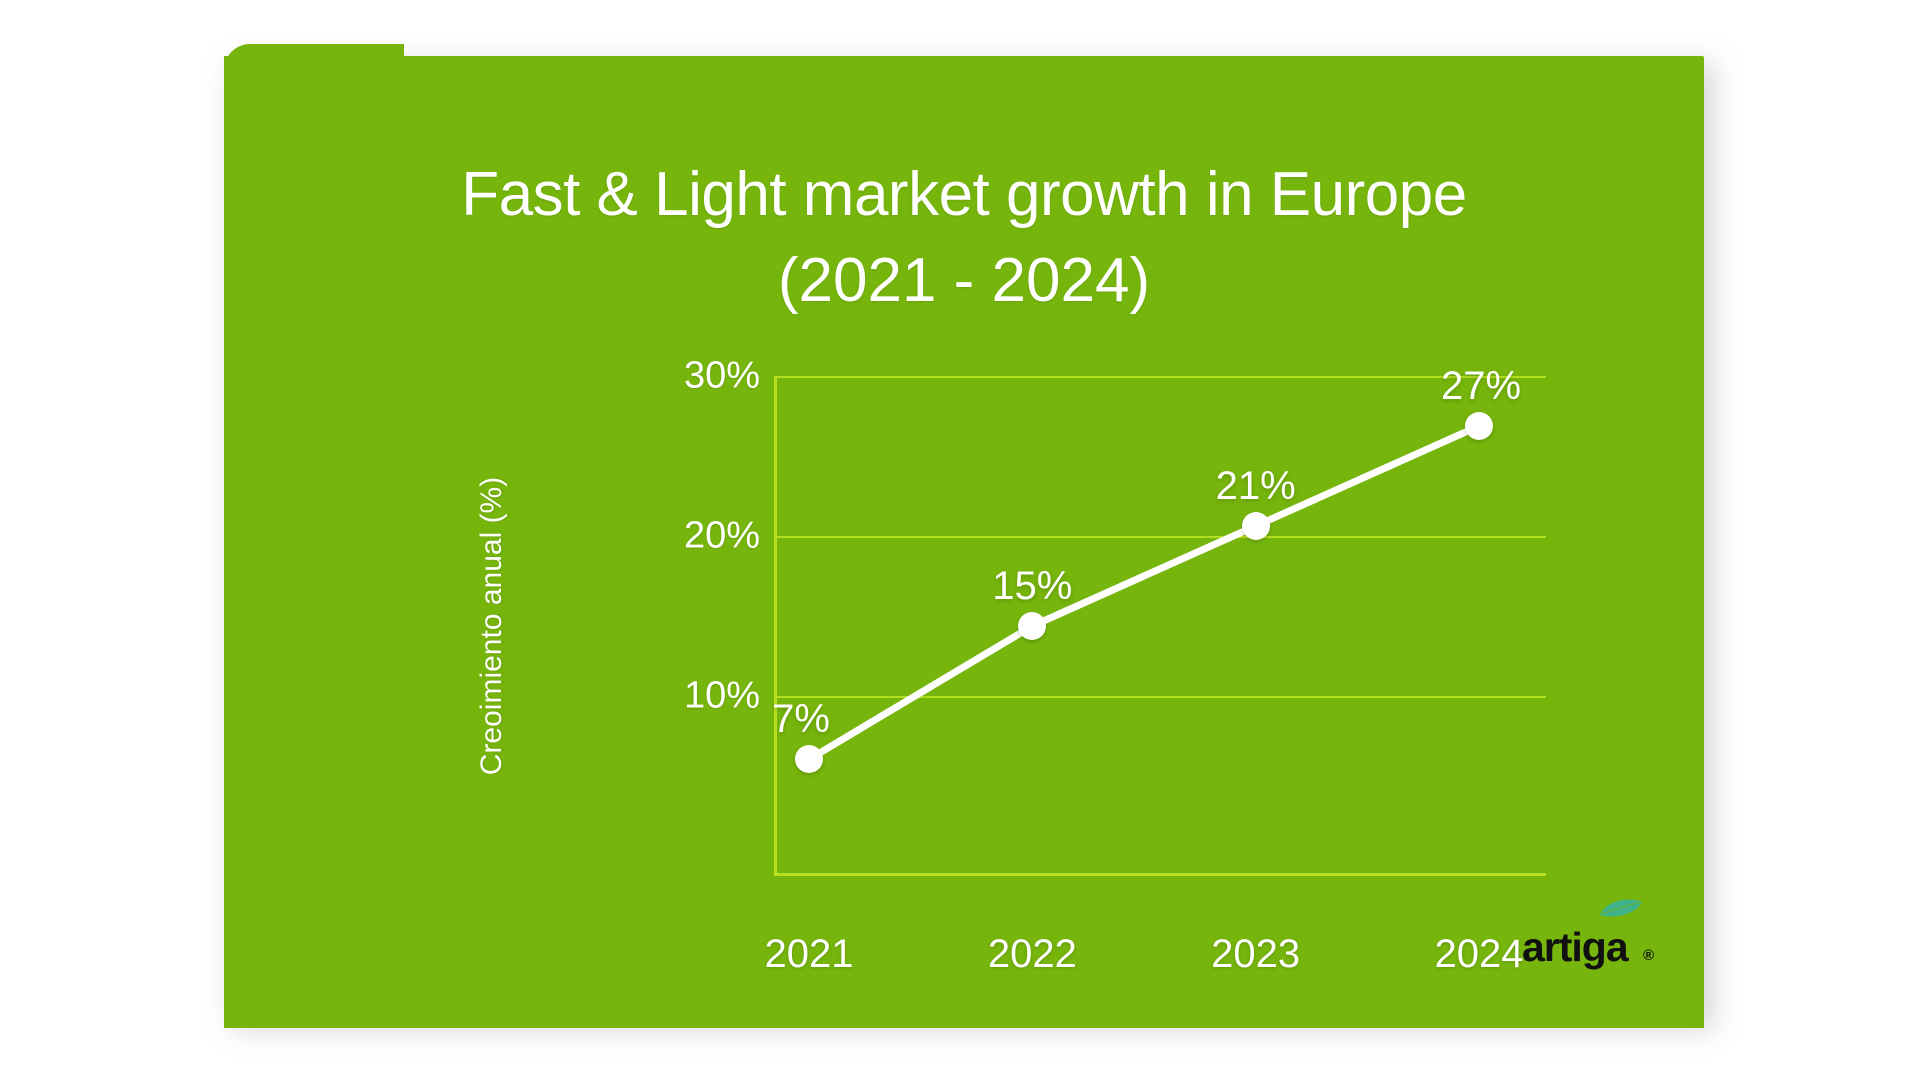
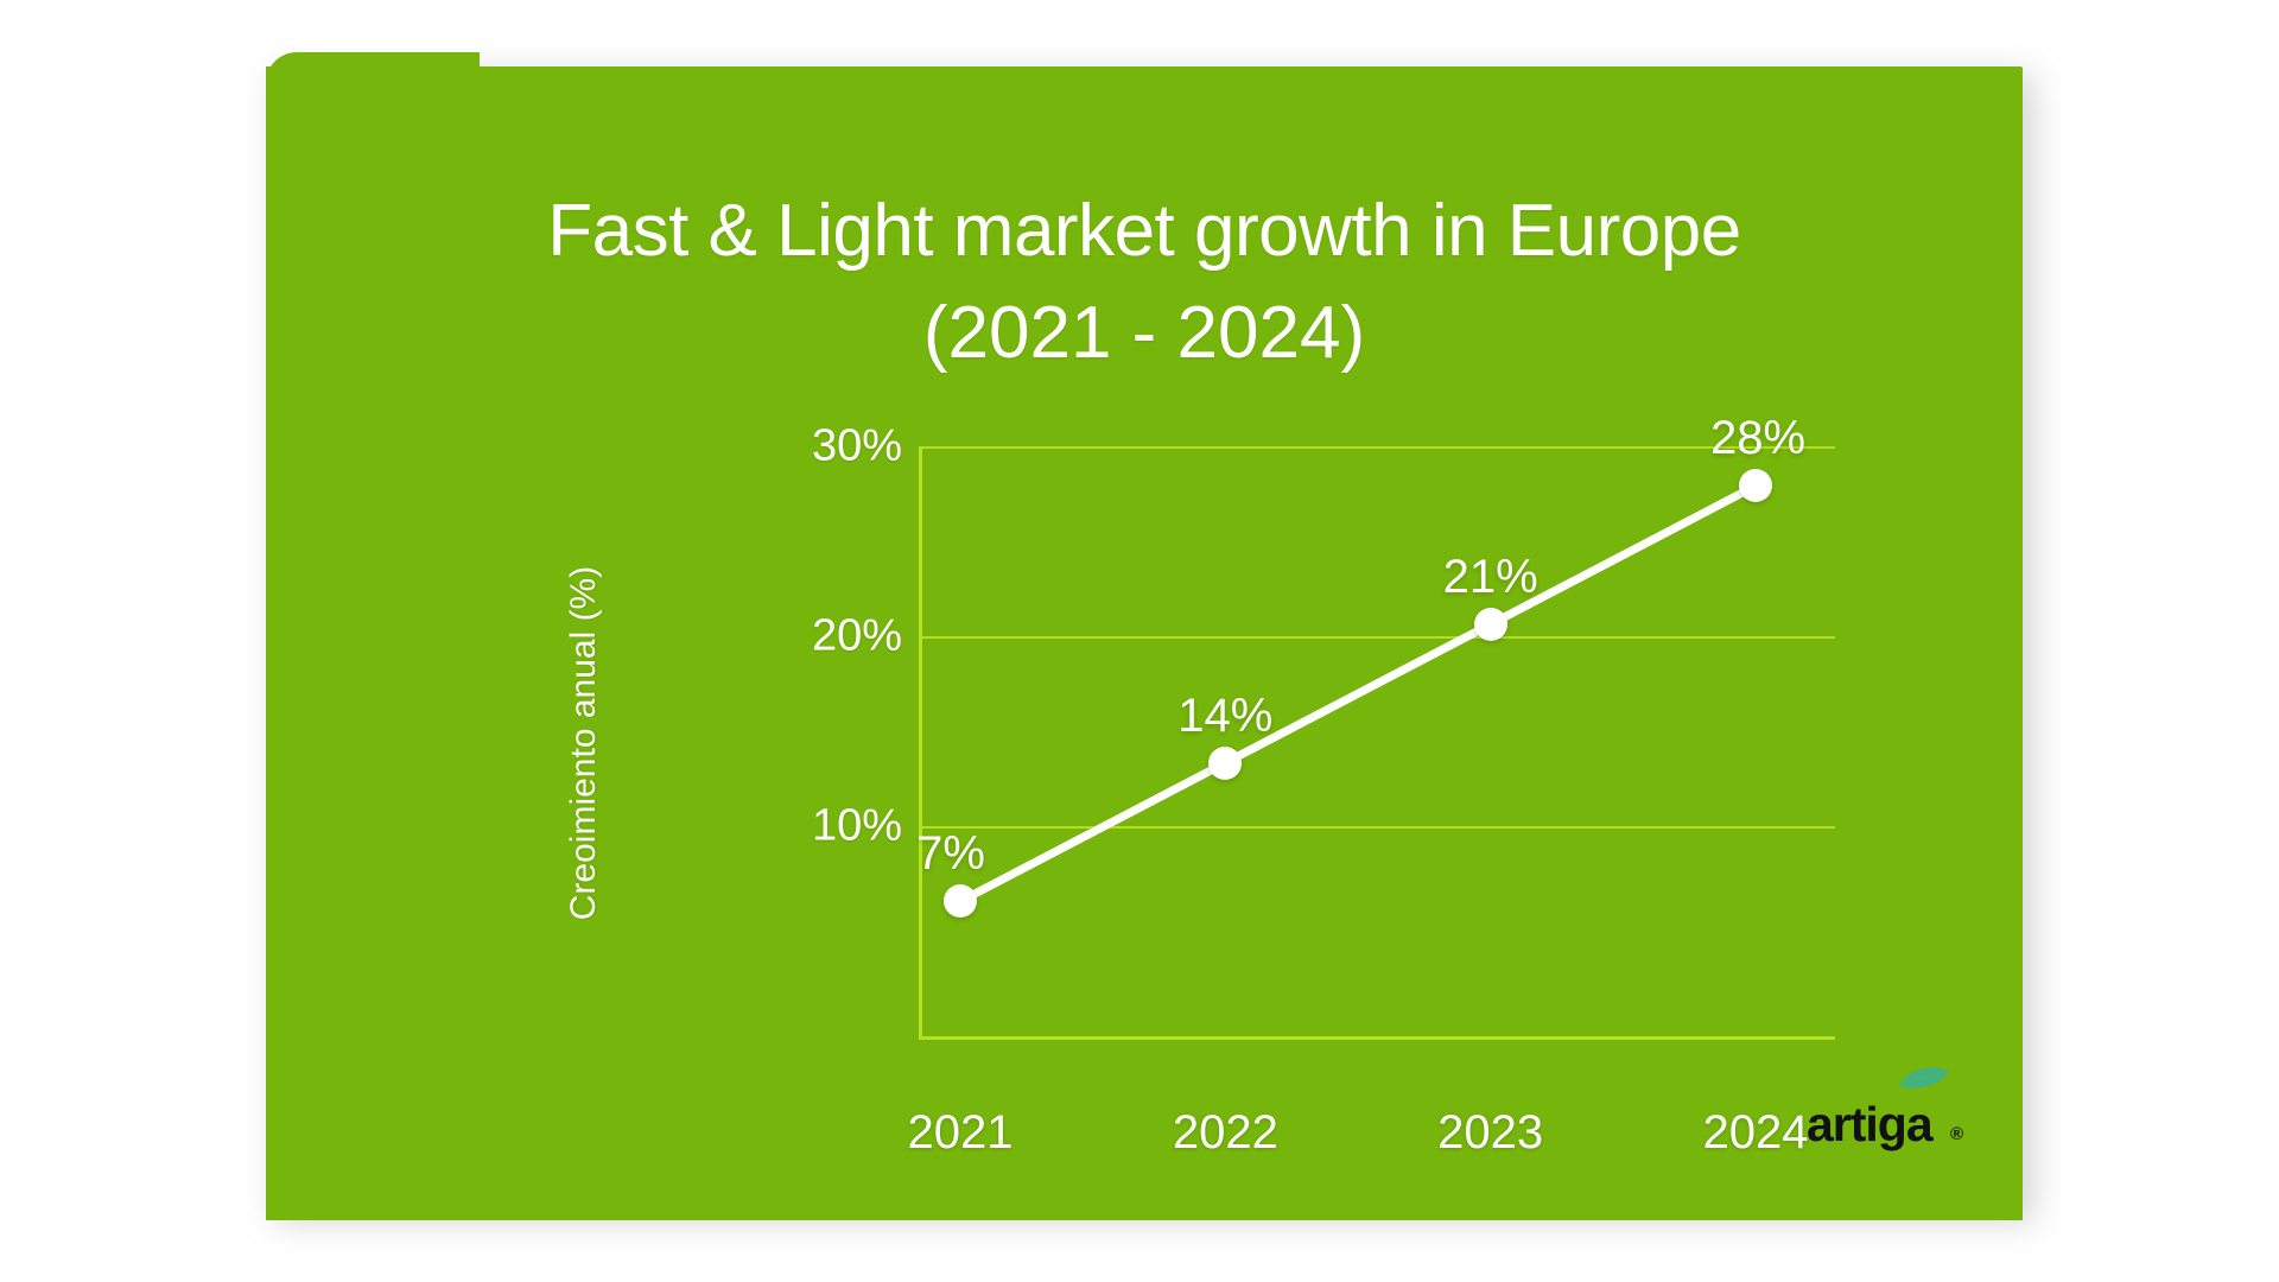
2022: 15% -> 14%
2024: 27% -> 28%
